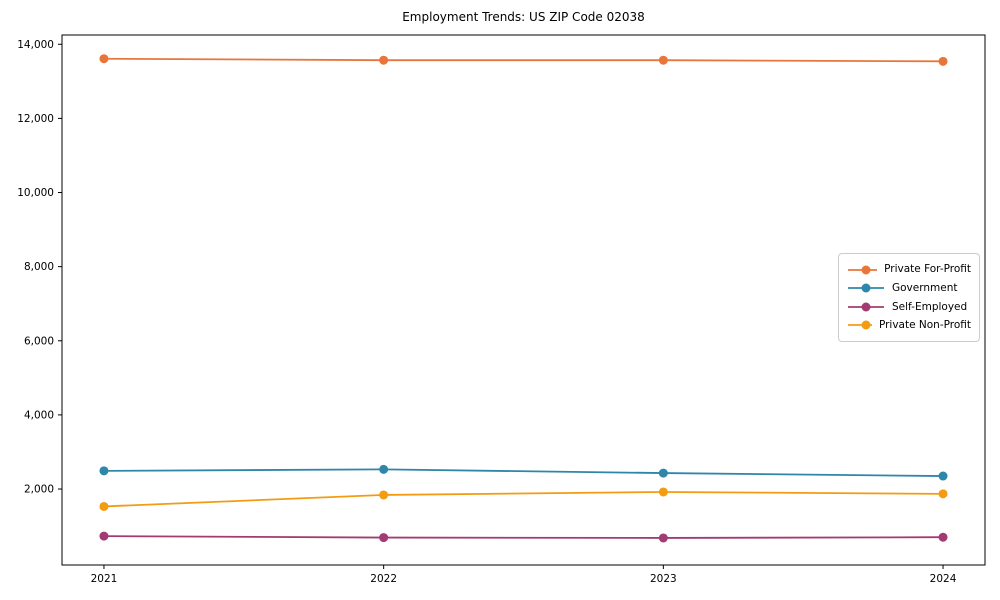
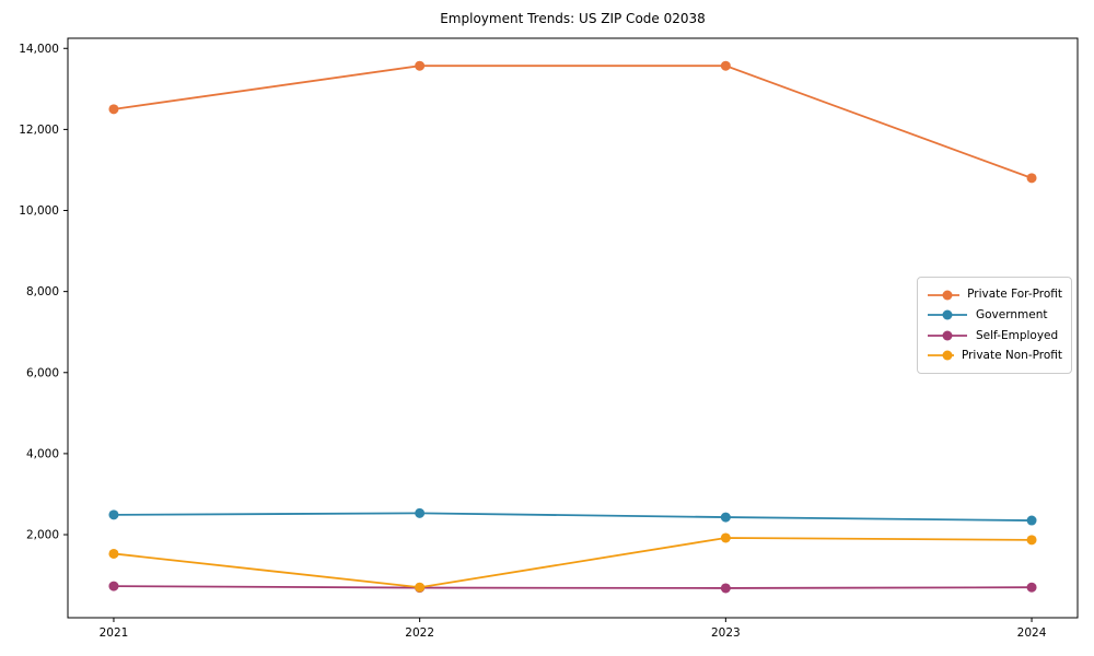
Private For-Profit/2021: 13600 -> 12500
Private Non-Profit/2022: 1800 -> 700
Private For-Profit/2024: 13500 -> 10800
